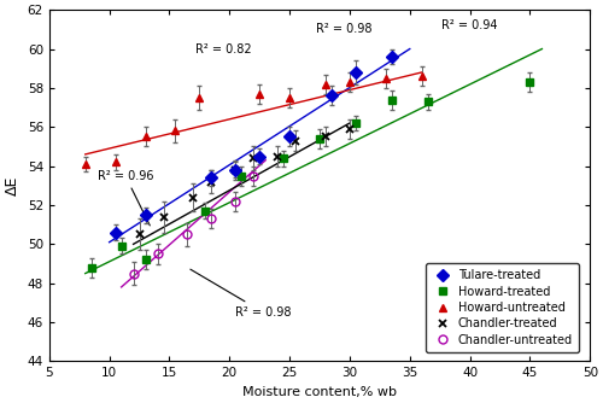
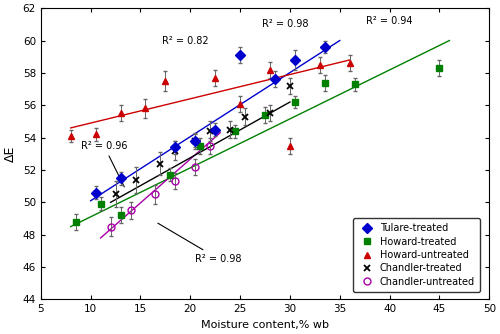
Tulare-treated/25: 55.5 -> 59.1
Howard-untreated/25: 57.5 -> 56.1
Howard-untreated/30: 58.3 -> 53.5
Chandler-treated/30: 55.9 -> 57.2
